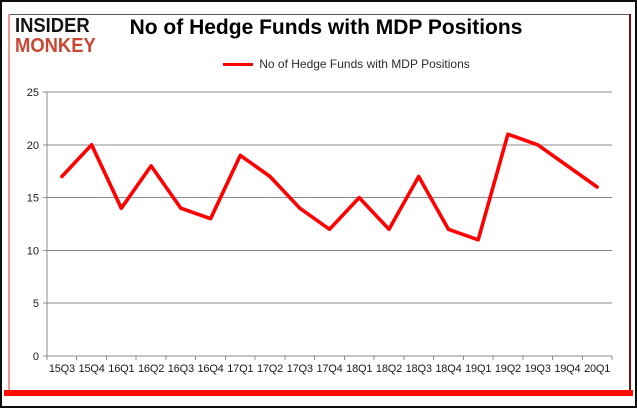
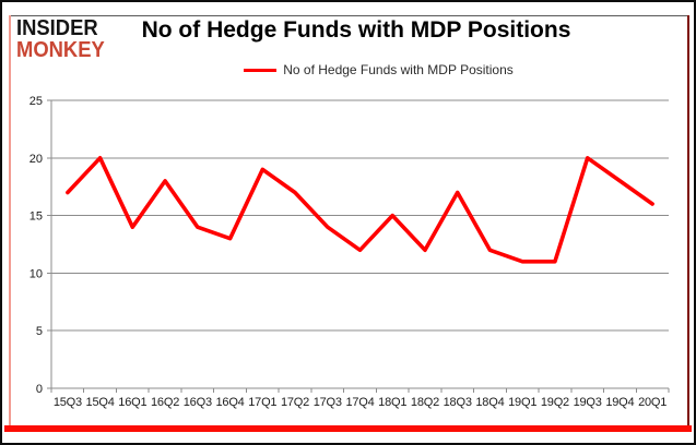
19Q2: 21 -> 11
